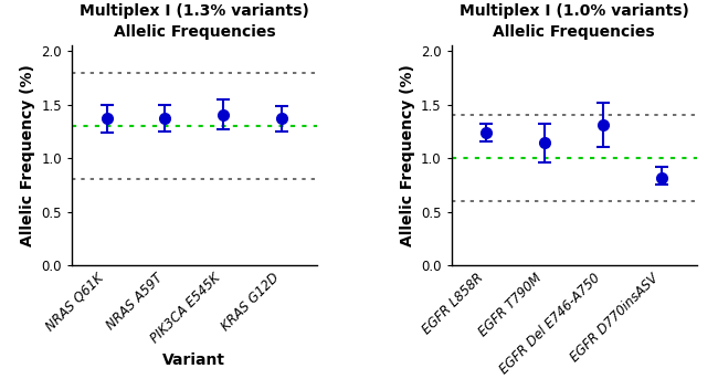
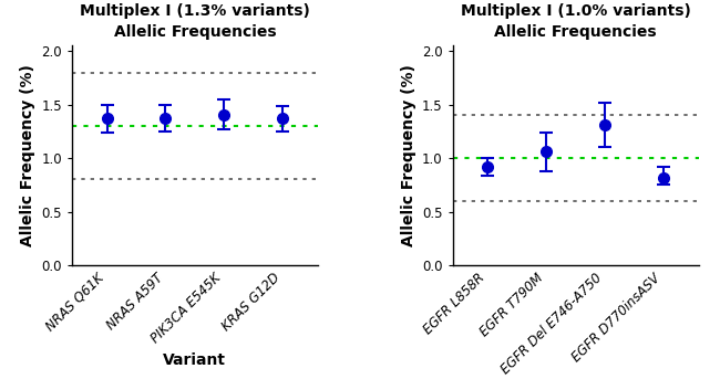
Multiplex I (1.0% variants) Allelic Frequencies/EGFR L858R: 1.24 -> 0.92
Multiplex I (1.0% variants) Allelic Frequencies/EGFR T790M: 1.14 -> 1.06
